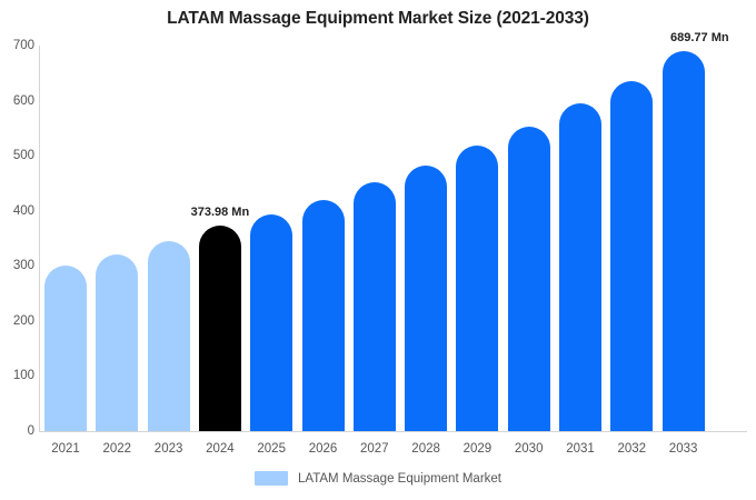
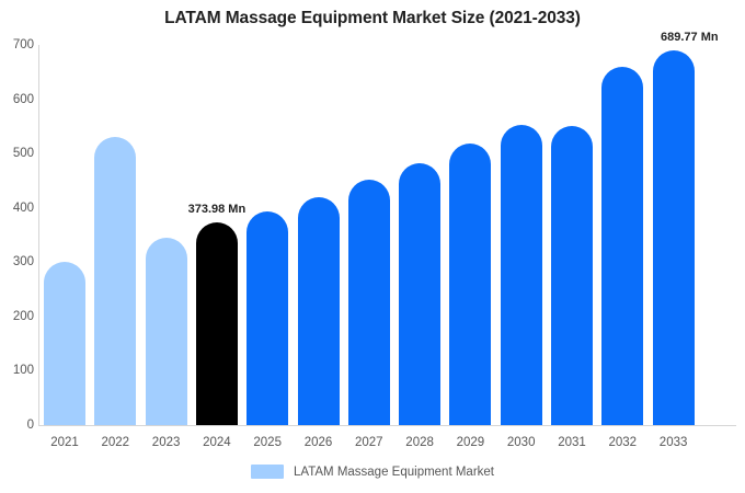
2022: 320 -> 530
2031: 600 -> 550
2032: 640 -> 660
